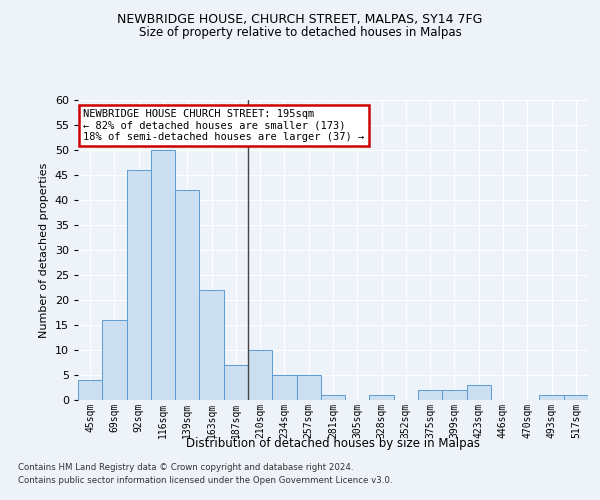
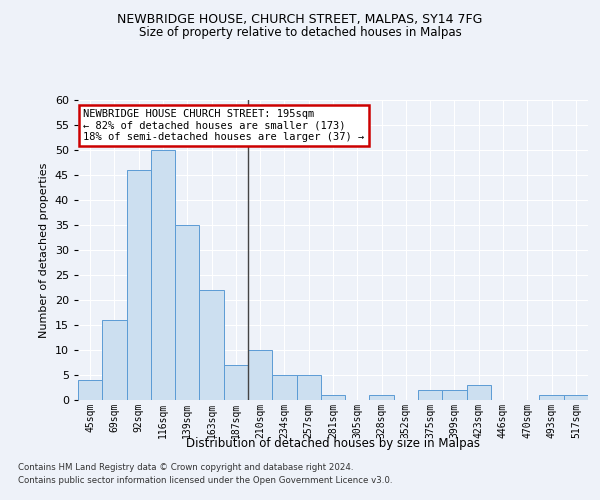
139sqm: 42 -> 35
